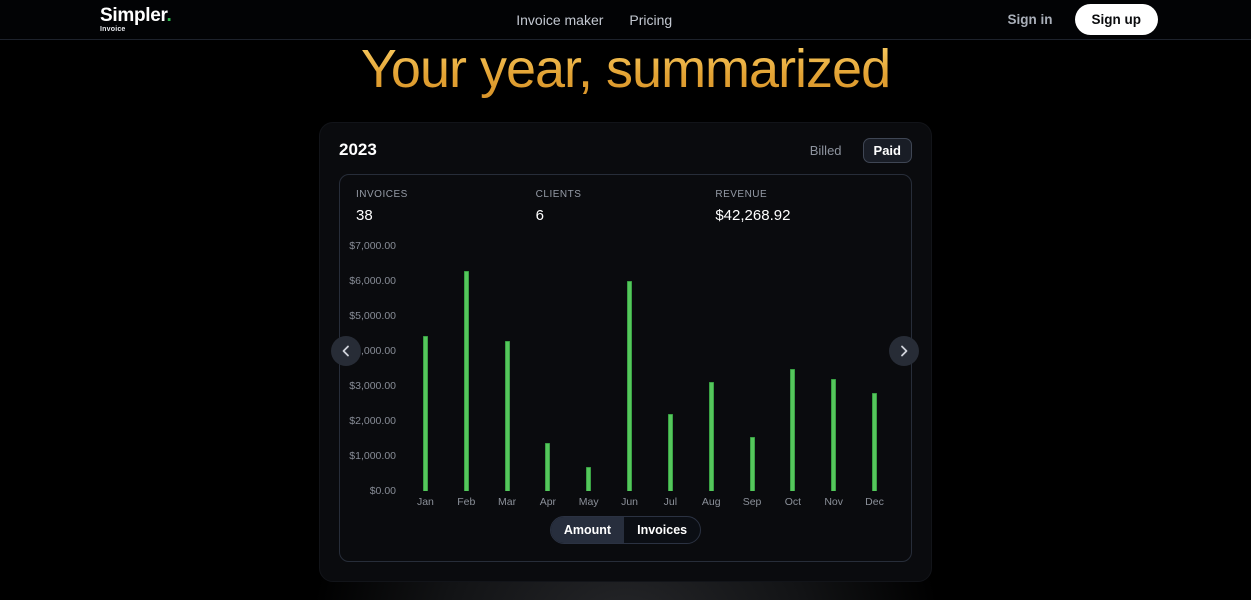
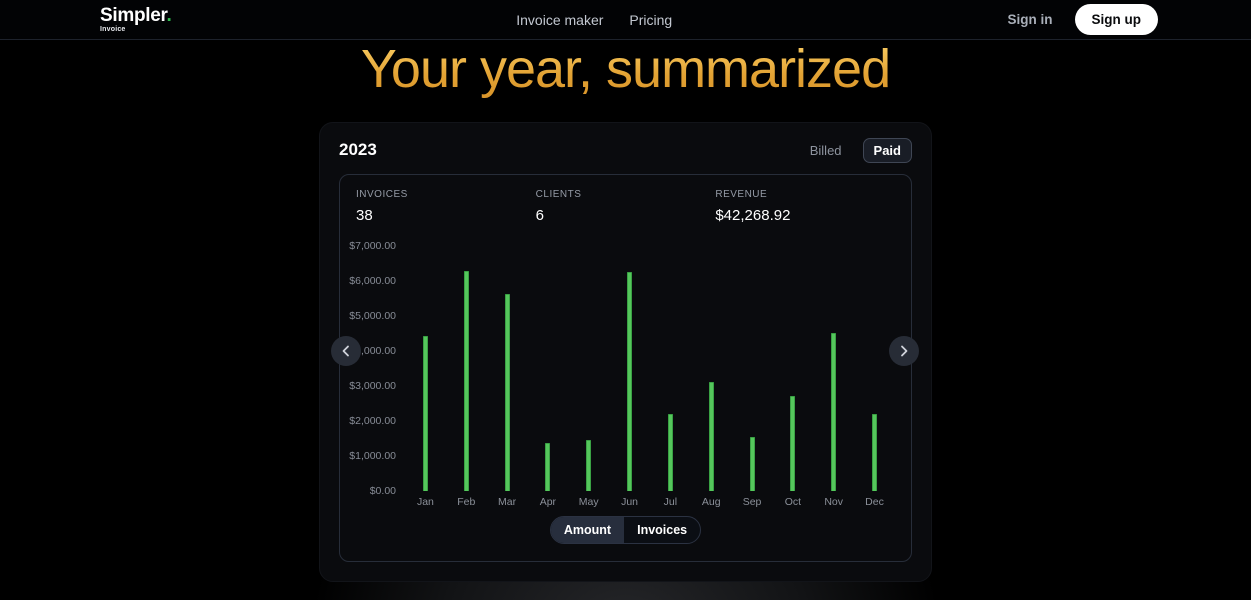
Mar: $4300 -> $5600
May: $700 -> $1500
Jun: $6000 -> $6300
Oct: $3500 -> $2700
Nov: $3200 -> $4500
Dec: $2800 -> $2200
